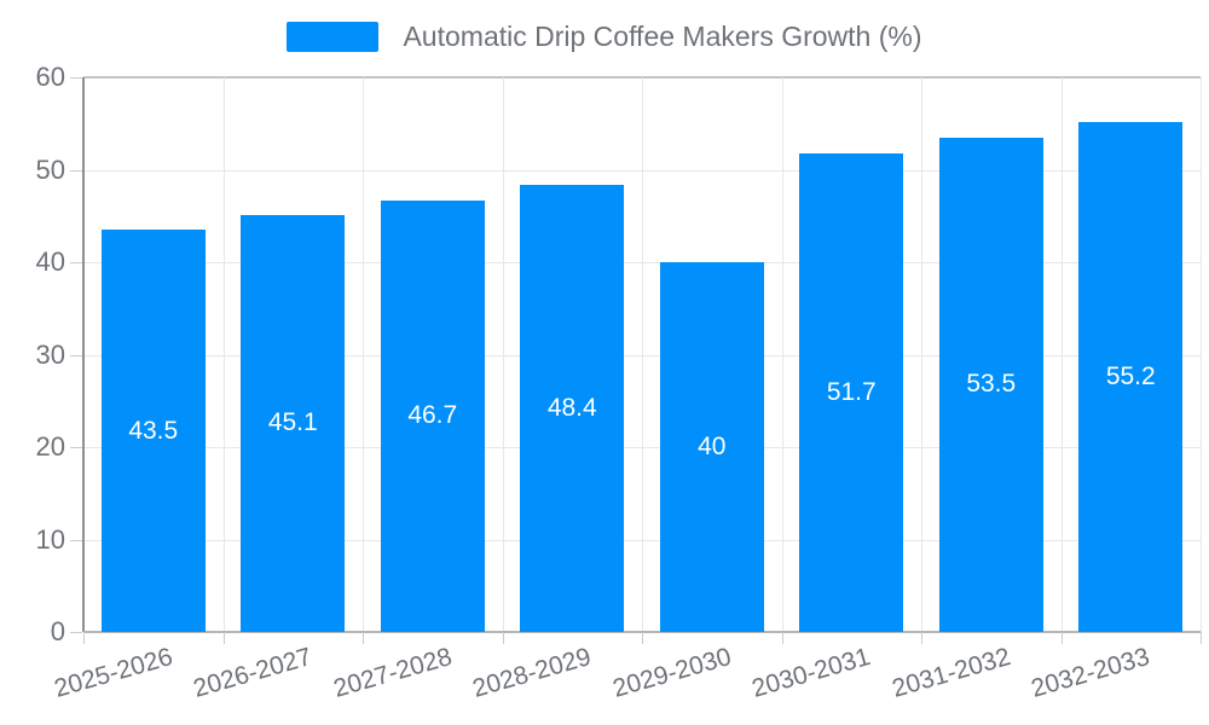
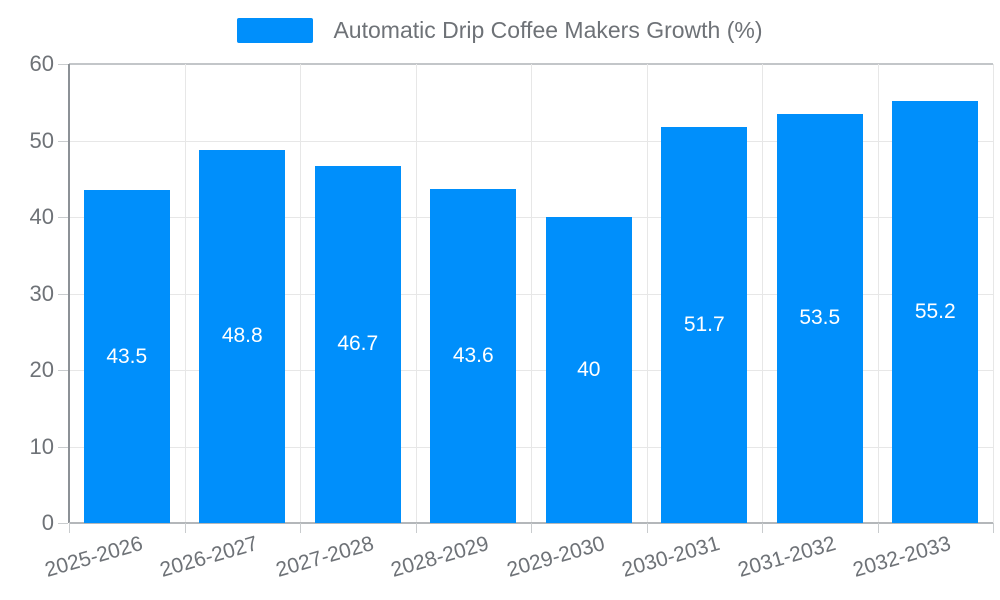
2026-2027: 45.1 -> 48.8
2028-2029: 48.4 -> 43.6
